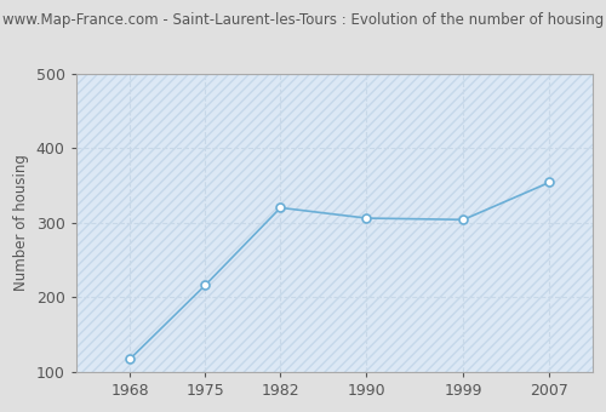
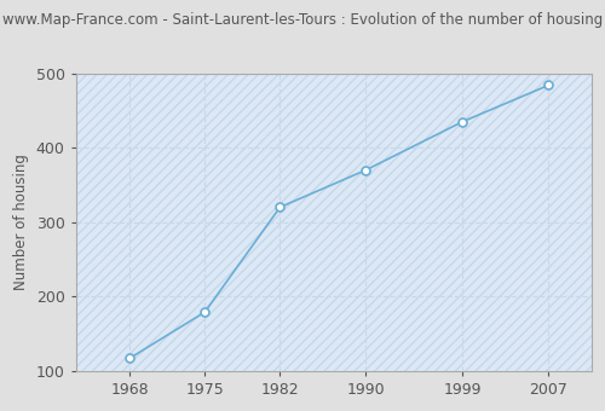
1975: 216 -> 179
1990: 306 -> 370
1999: 304 -> 435
2007: 354 -> 484
